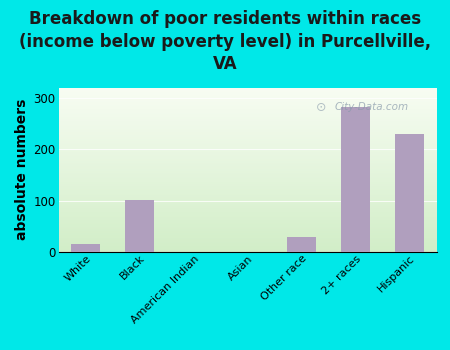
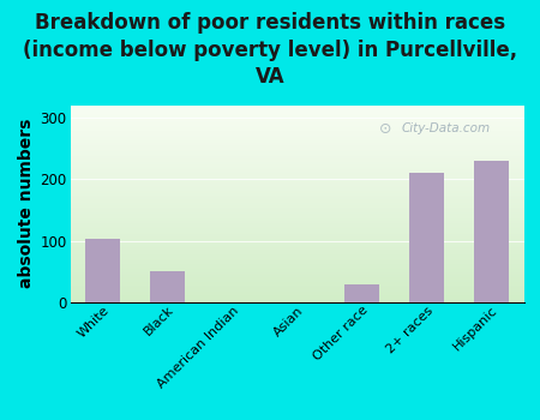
White: 16 -> 103
Black: 102 -> 50
2+ races: 282 -> 210
